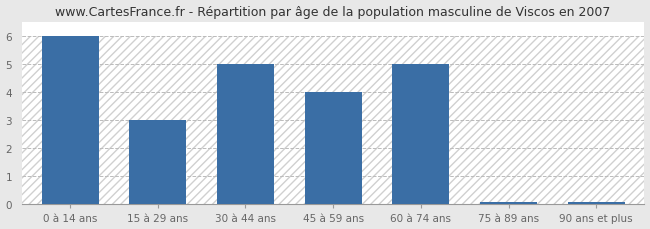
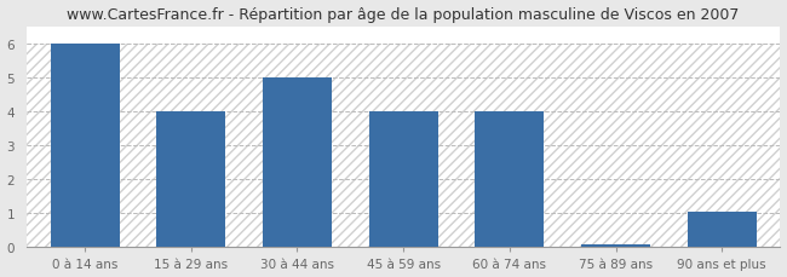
15 à 29 ans: 3.00 -> 4.00
60 à 74 ans: 5.00 -> 4.00
90 ans et plus: 0.07 -> 1.05
